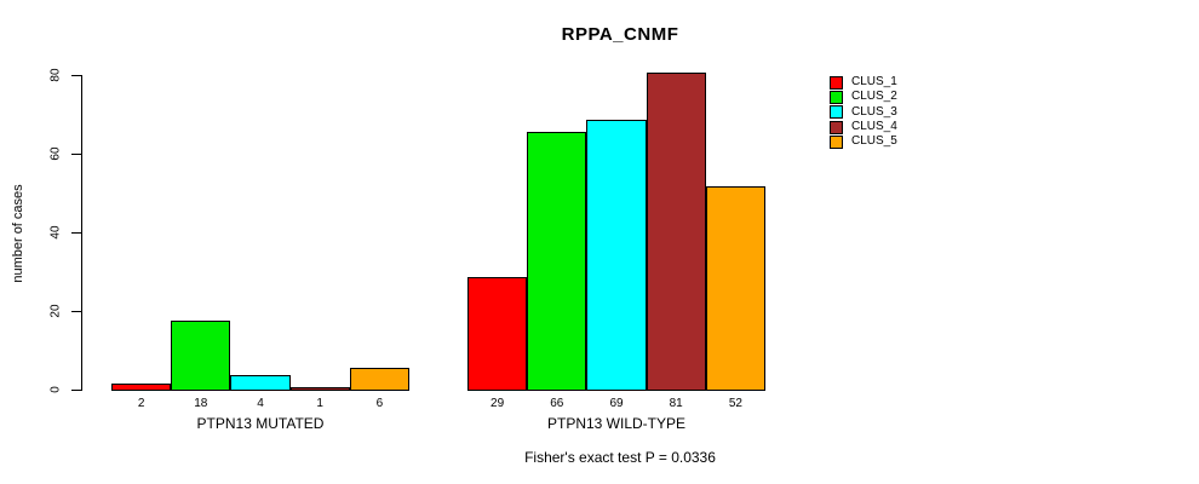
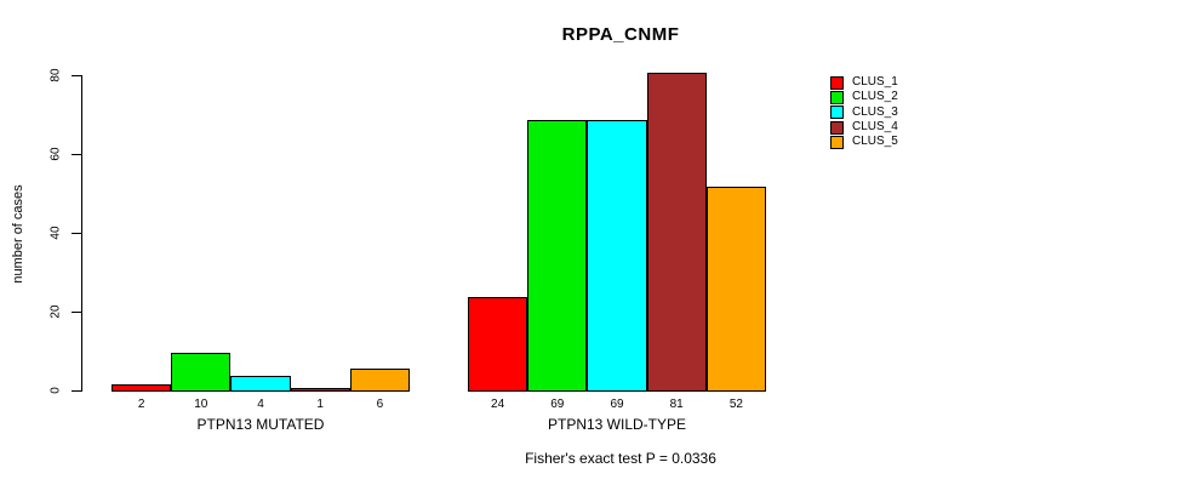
CLUS_2/PTPN13 MUTATED: 18 -> 10
CLUS_1/PTPN13 WILD-TYPE: 29 -> 24
CLUS_2/PTPN13 WILD-TYPE: 66 -> 69
